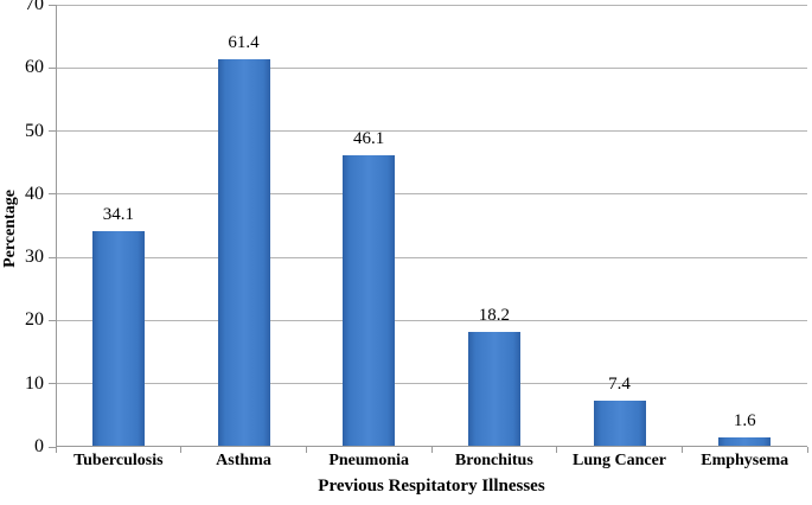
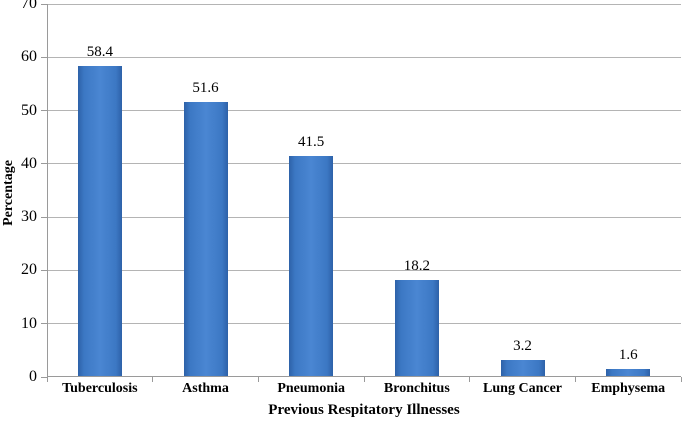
Tuberculosis: 34.1 -> 58.4
Asthma: 61.4 -> 51.6
Pneumonia: 46.1 -> 41.5
Lung Cancer: 7.4 -> 3.2
